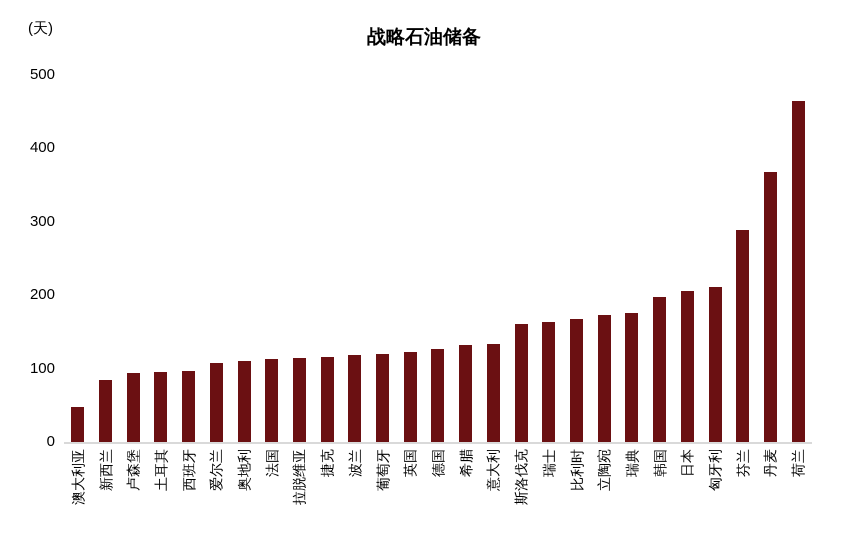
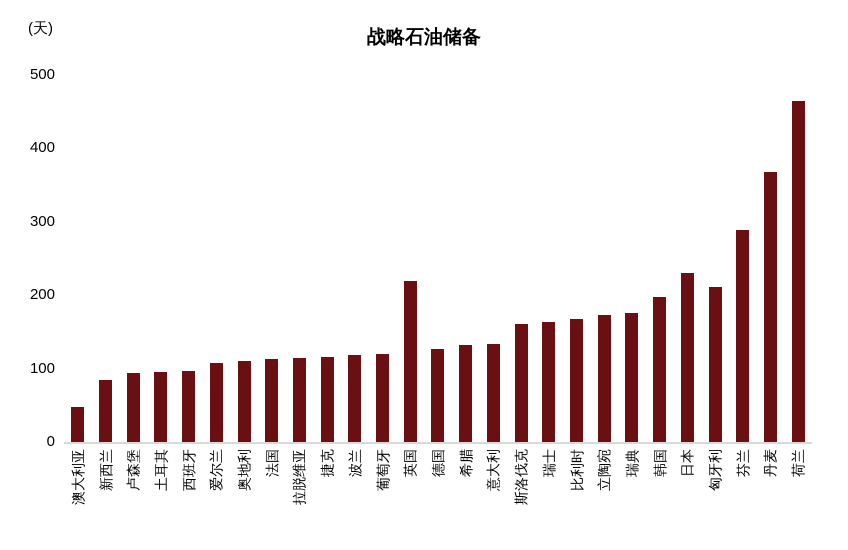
英国: 120 -> 220
日本: 210 -> 230
